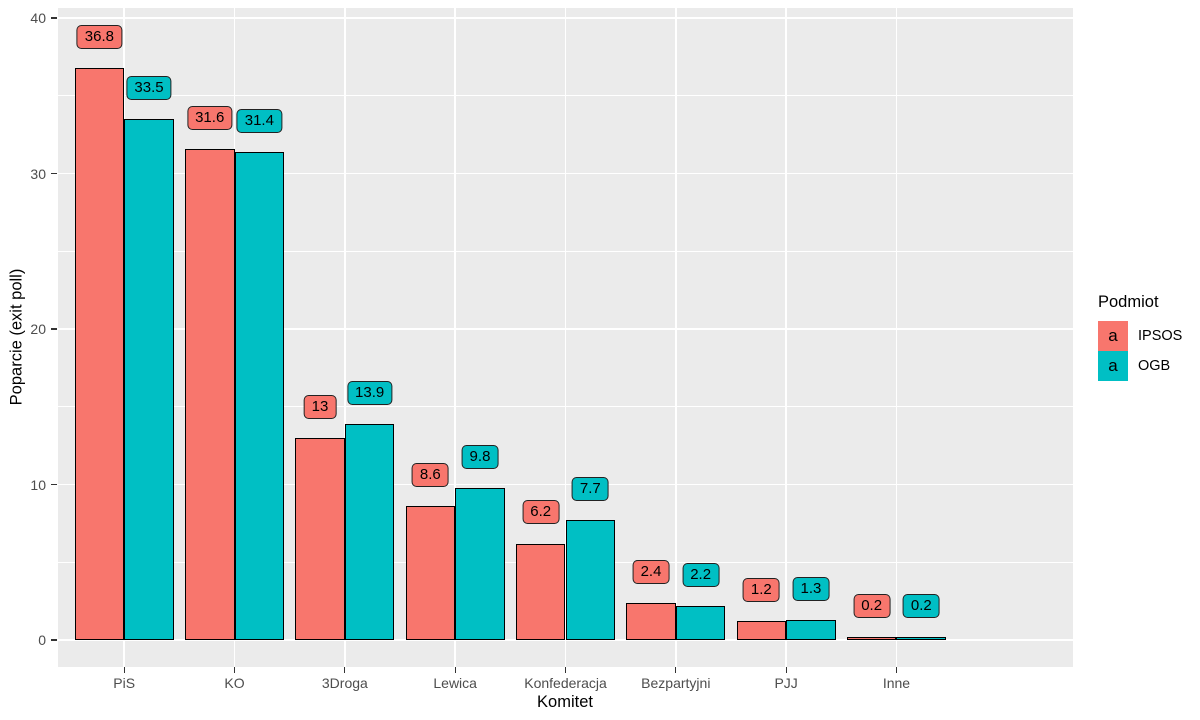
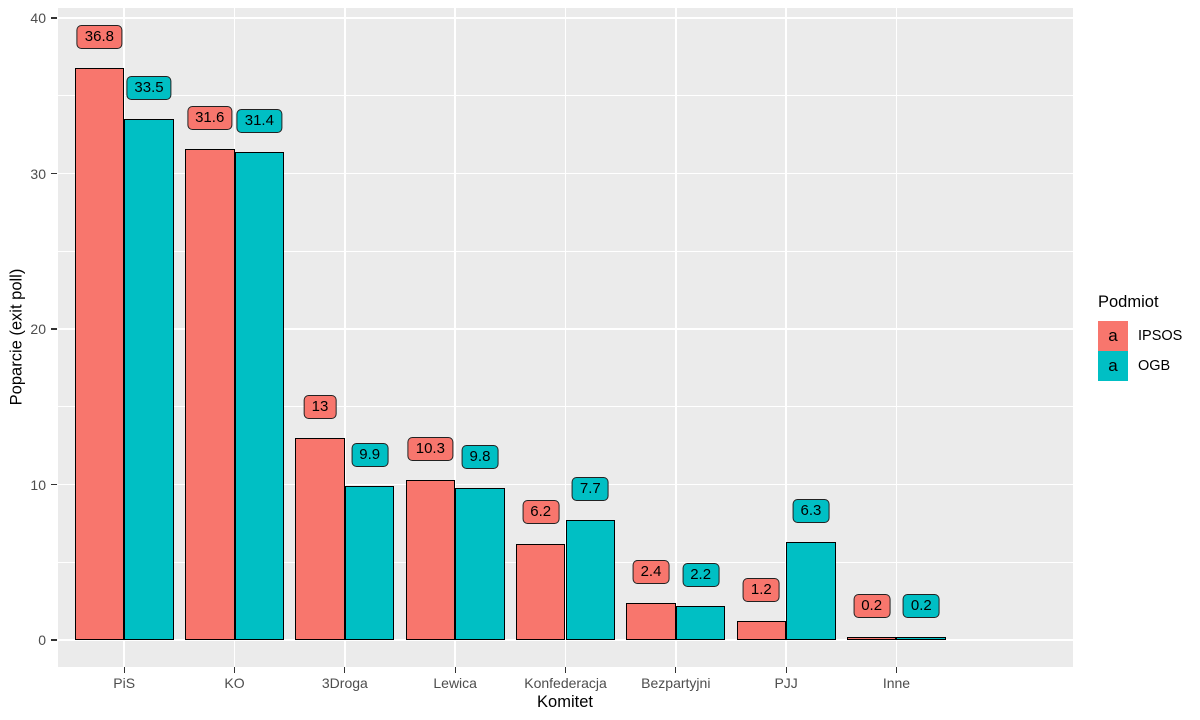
OGB/3Droga: 13.9 -> 9.9
IPSOS/Lewica: 8.6 -> 10.3
OGB/PJJ: 1.3 -> 6.3
